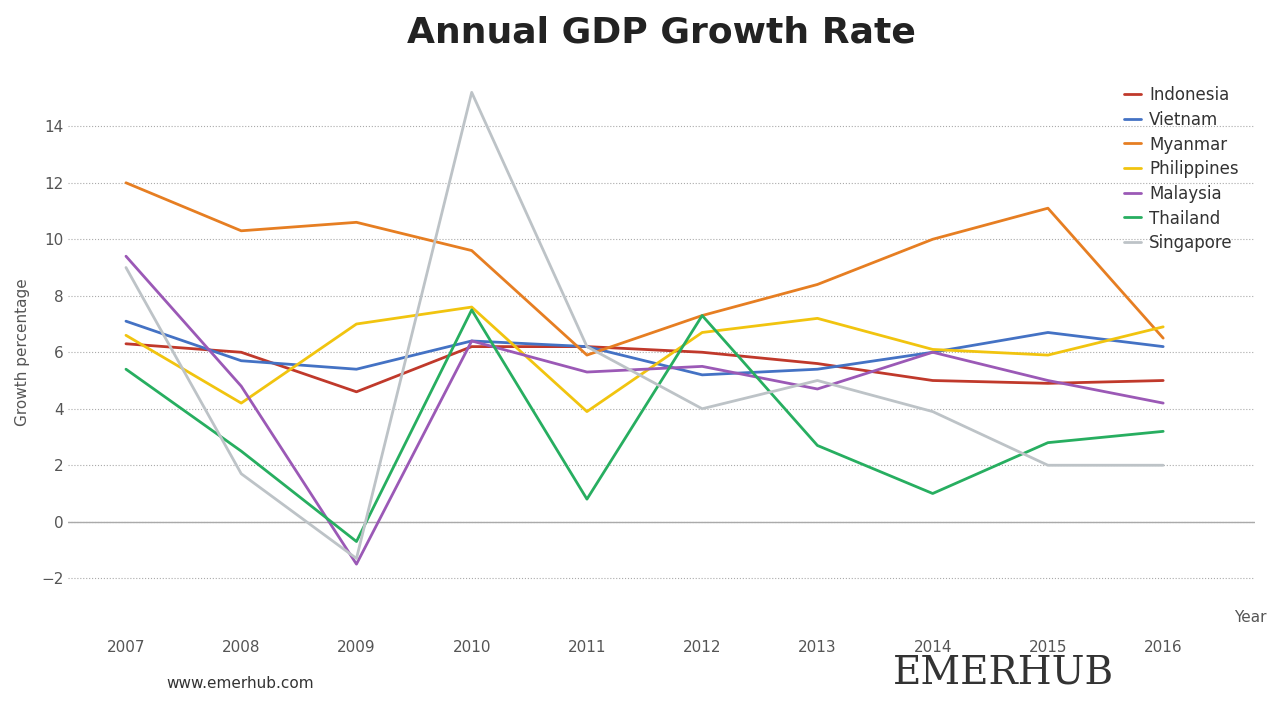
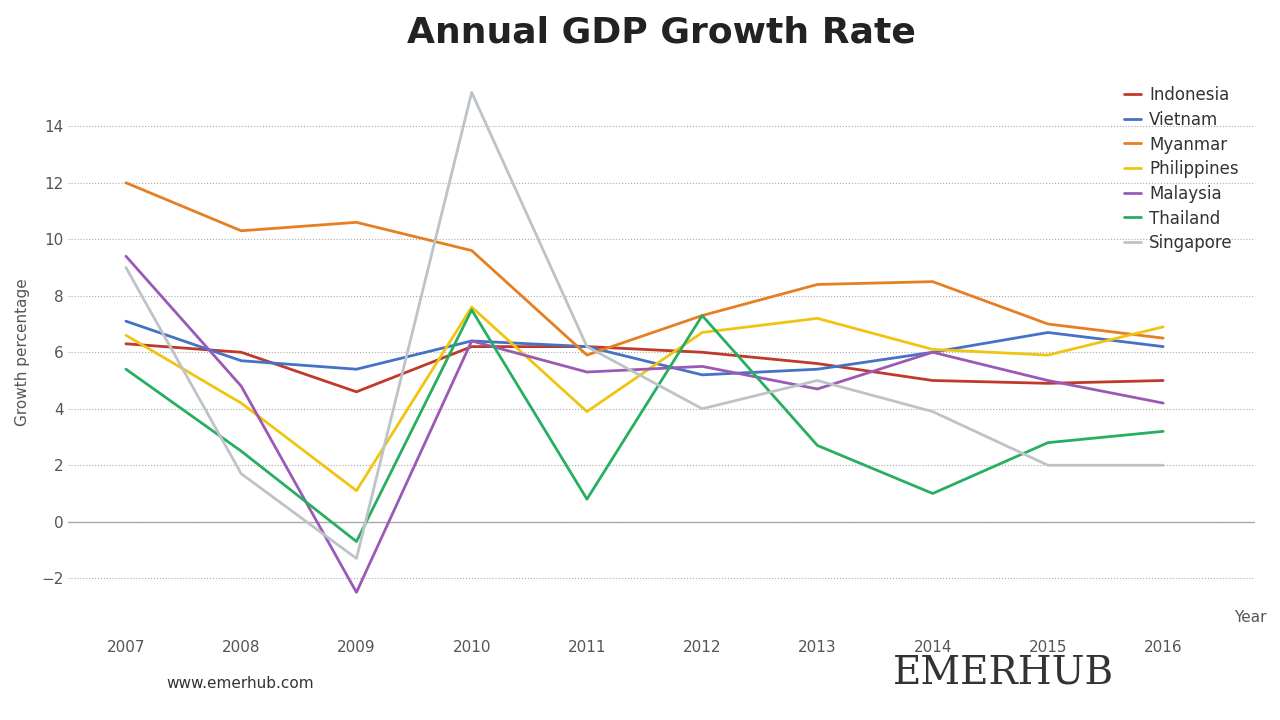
Philippines/2009: 7.0 -> 1.1
Malaysia/2009: -1.5 -> -2.5
Myanmar/2014: 10.0 -> 8.5
Myanmar/2015: 11.1 -> 7.0
